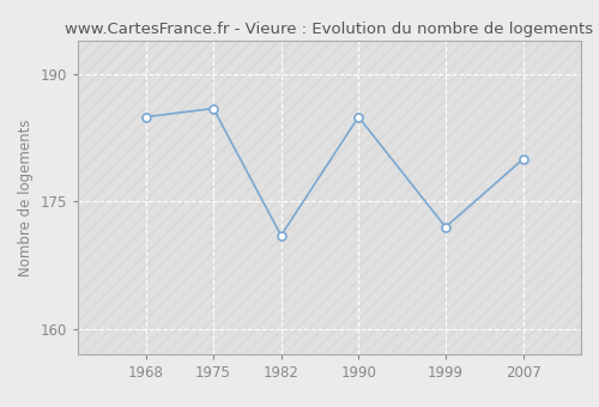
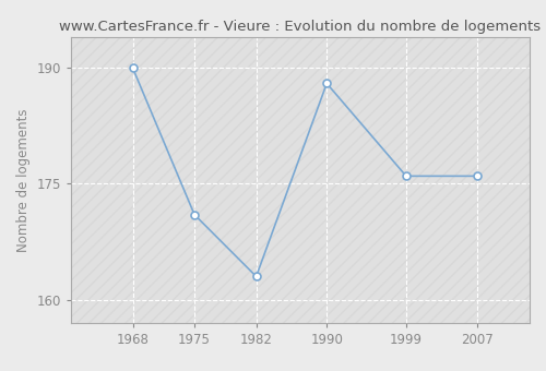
1968: 185 -> 190
1975: 186 -> 171
1982: 171 -> 163
1990: 185 -> 188
1999: 172 -> 176
2007: 180 -> 176
